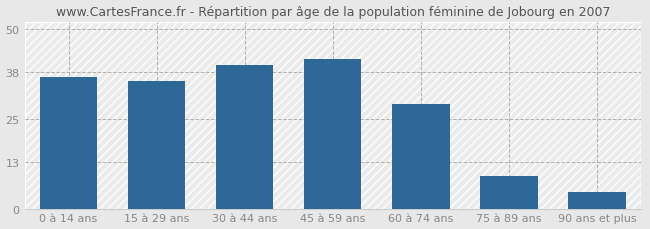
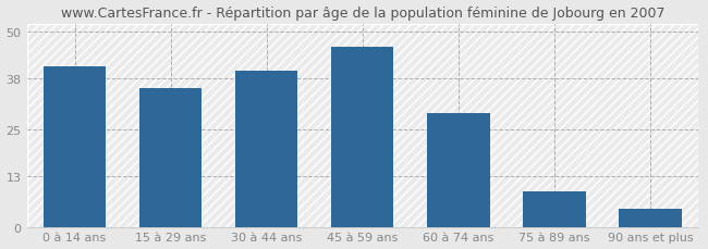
0 à 14 ans: 36.5 -> 41.0
45 à 59 ans: 41.5 -> 46.0
